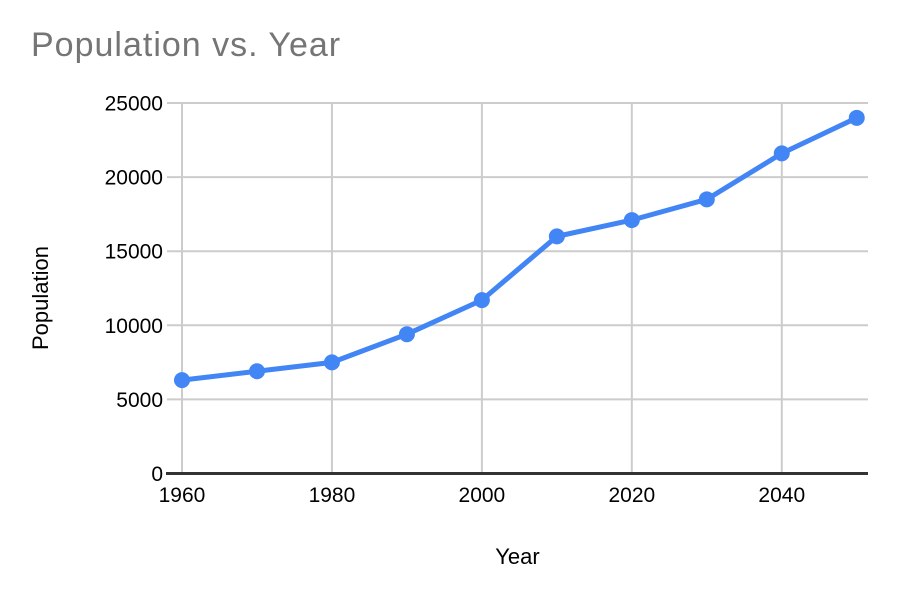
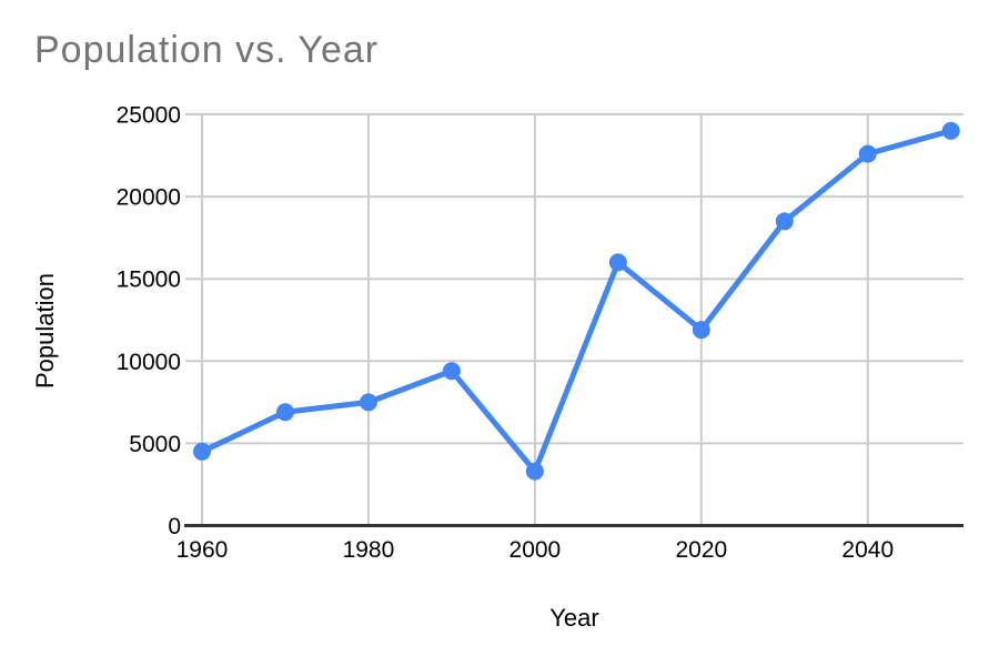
1960: 6300 -> 4500
2000: 11700 -> 3300
2020: 17100 -> 11900
2040: 21600 -> 22600
